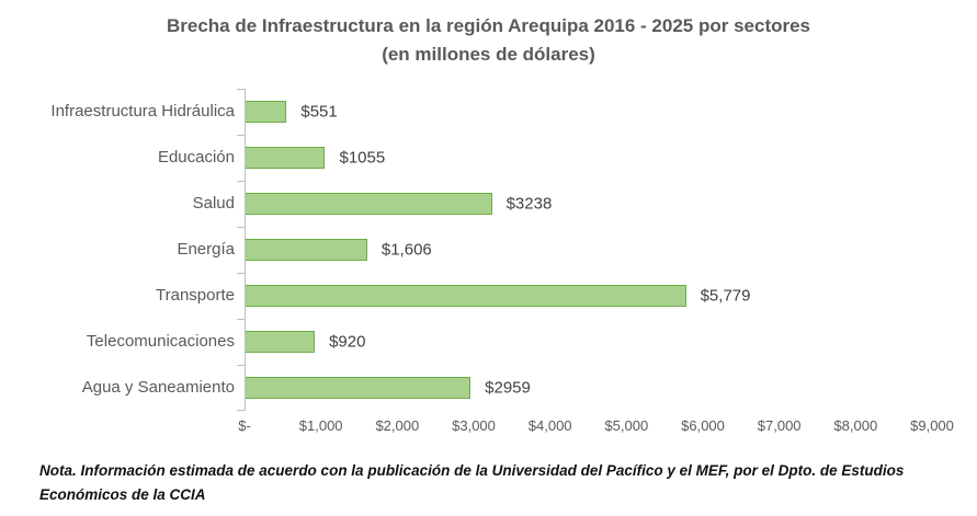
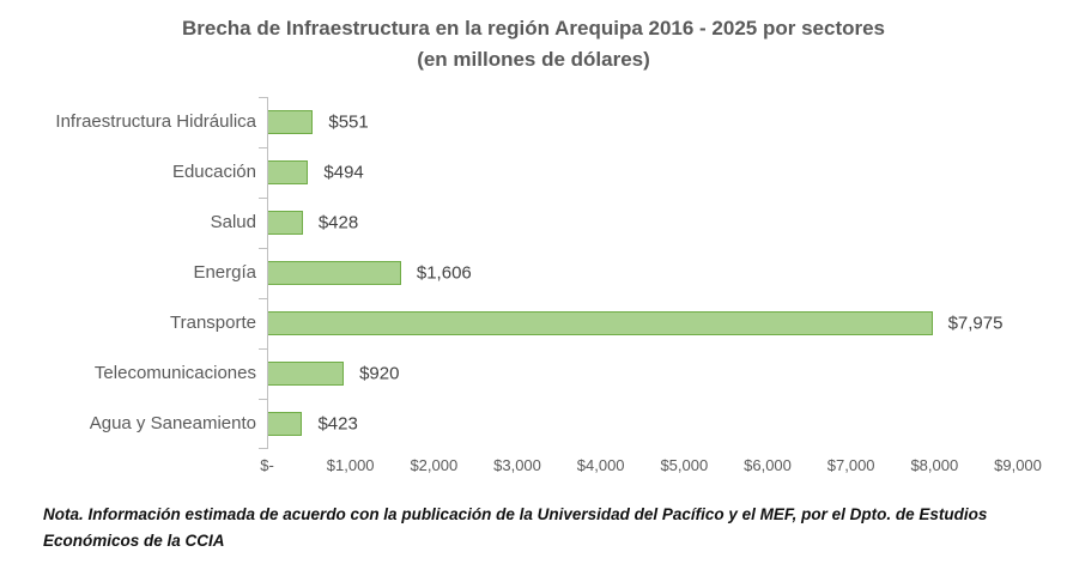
Educación: $1055 -> $494
Salud: $3238 -> $428
Transporte: $5,779 -> $7,975
Agua y Saneamiento: $2959 -> $423
